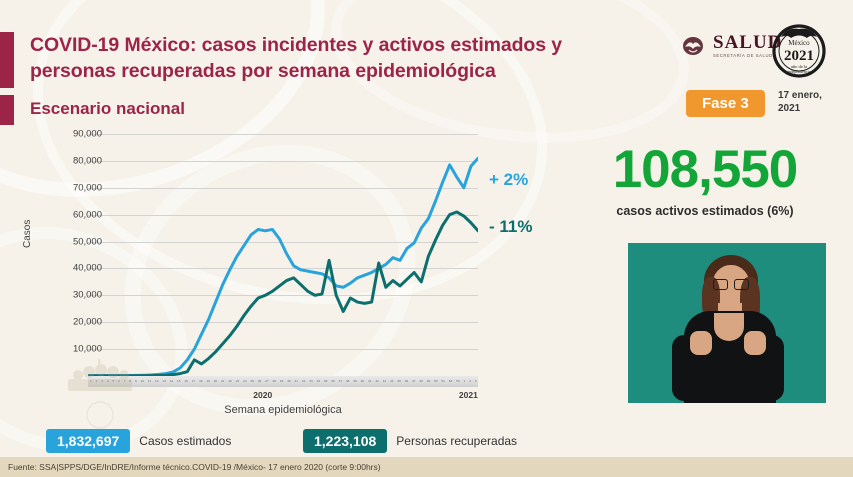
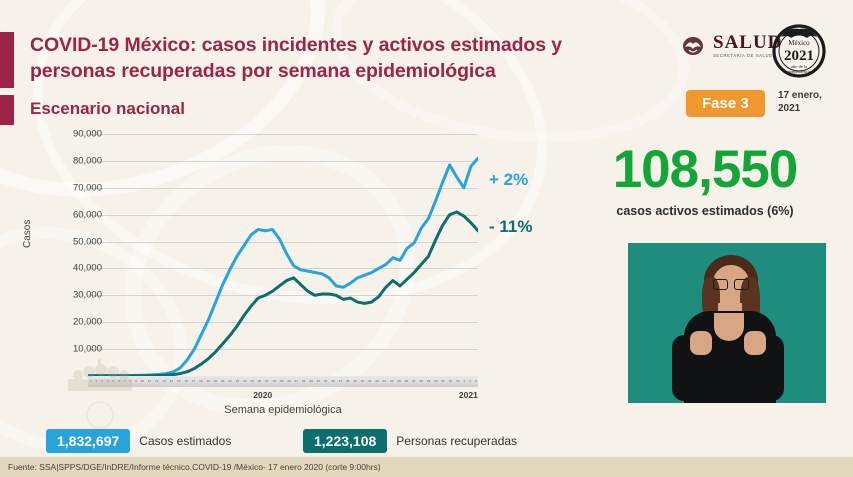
Personas recuperadas/16: 6000 -> 3000
Personas recuperadas/35: 43000 -> 30000
Personas recuperadas/37: 24000 -> 28000
Personas recuperadas/42: 42000 -> 30000
Personas recuperadas/48: 35000 -> 42000
